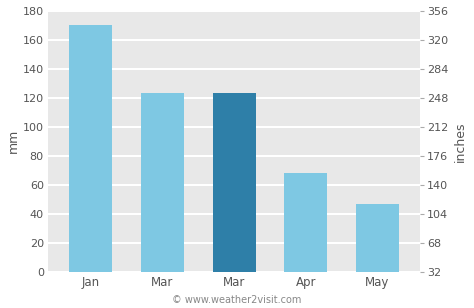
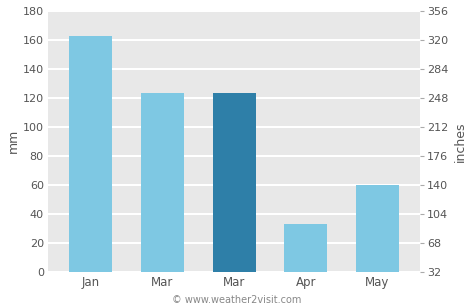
Jan: 170 -> 163
Apr: 68 -> 33
May: 47 -> 60
